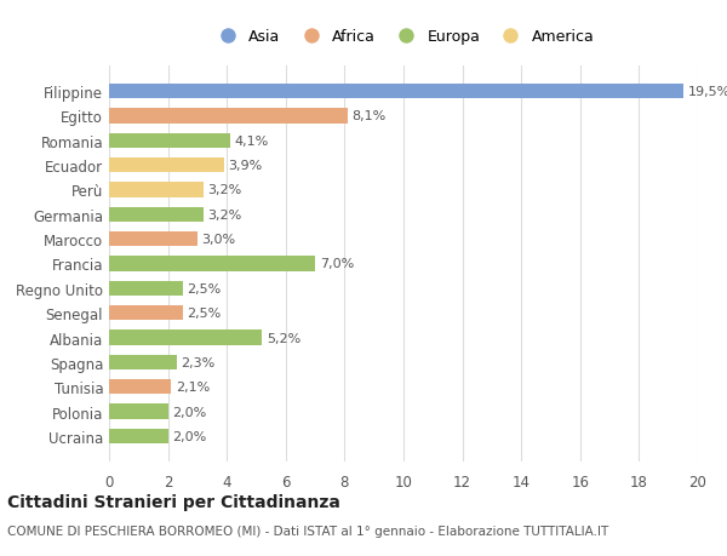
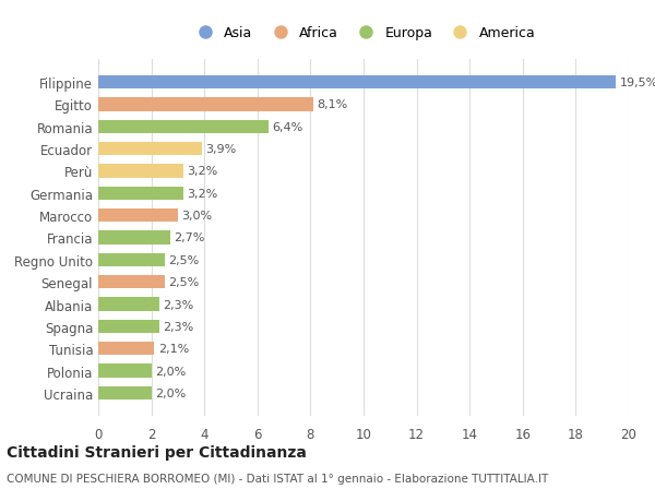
Romania: 4,1% -> 6,4%
Francia: 7,0% -> 2,7%
Albania: 5,2% -> 2,3%
